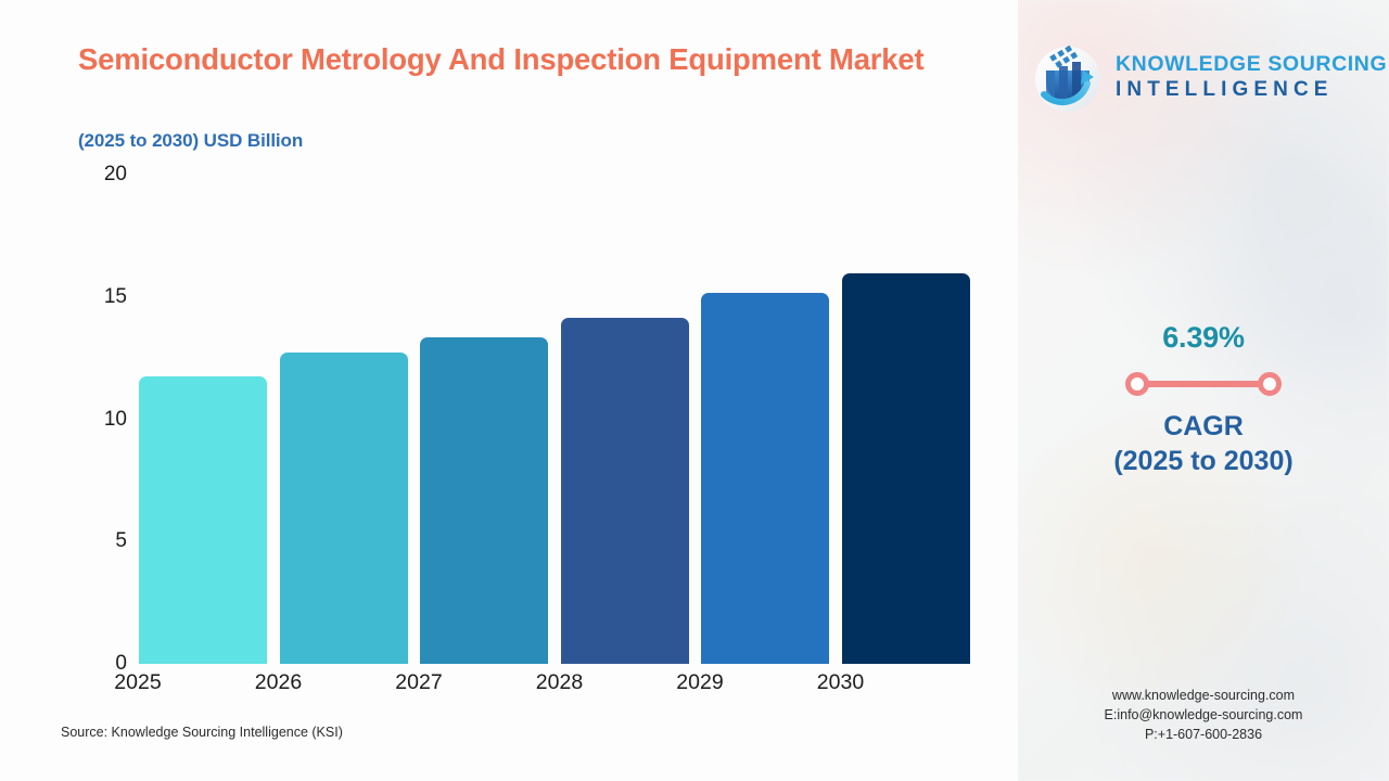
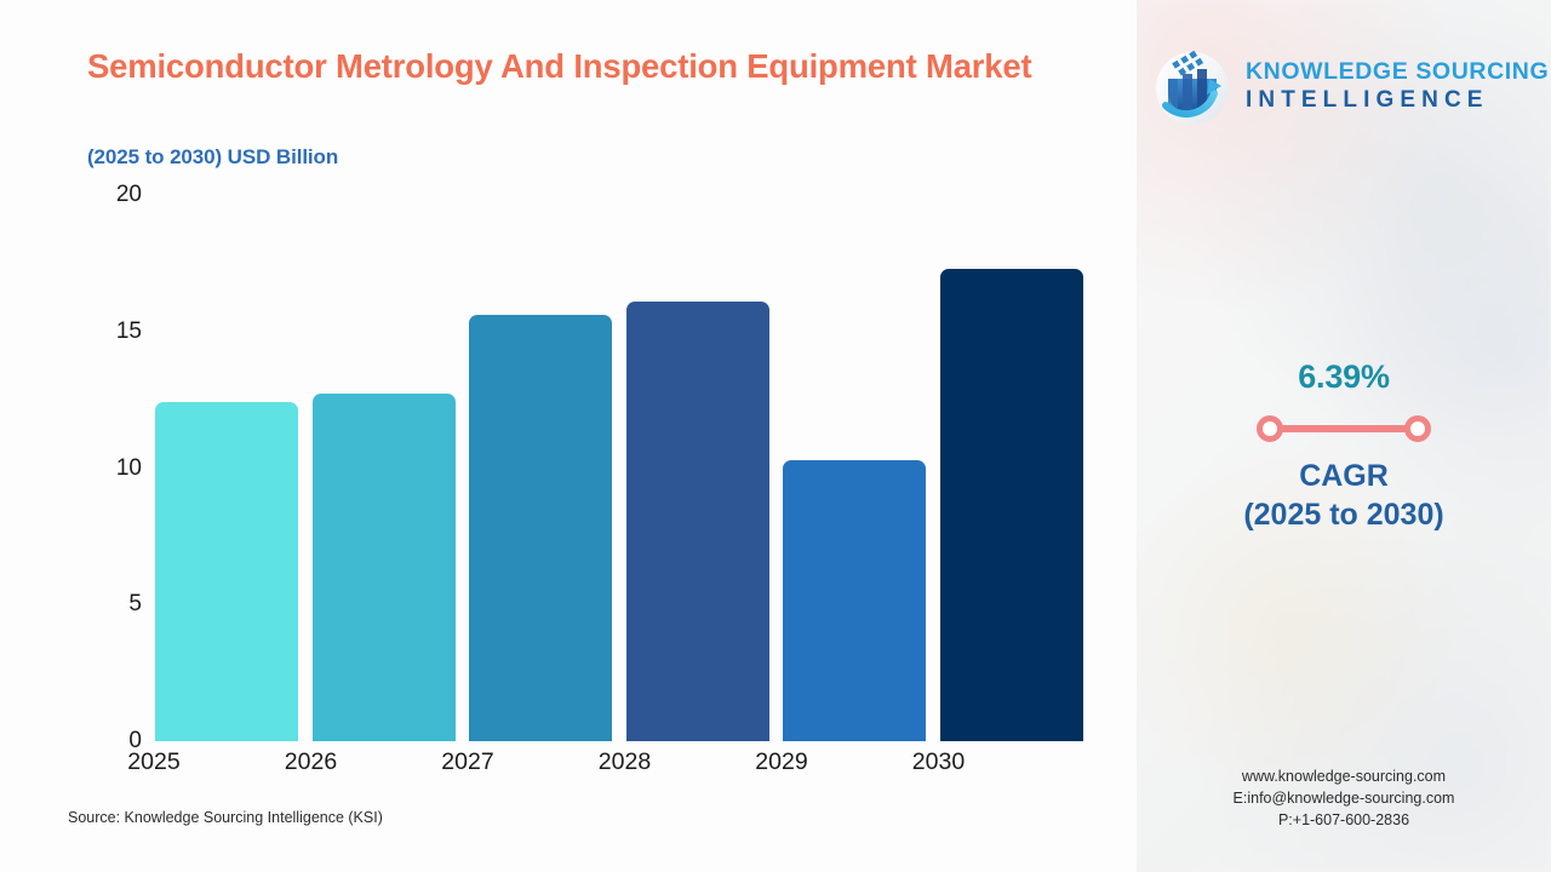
2025: 11.8 -> 12.4
2027: 13.3 -> 15.6
2028: 14.2 -> 16.1
2029: 15.2 -> 10.3
2030: 15.9 -> 17.3
